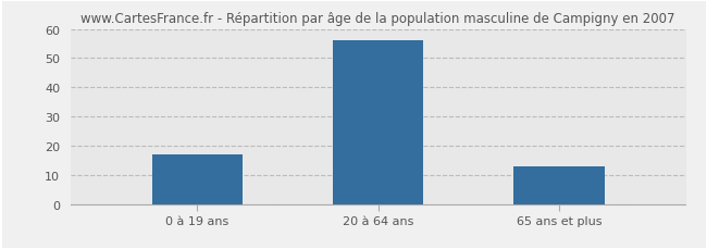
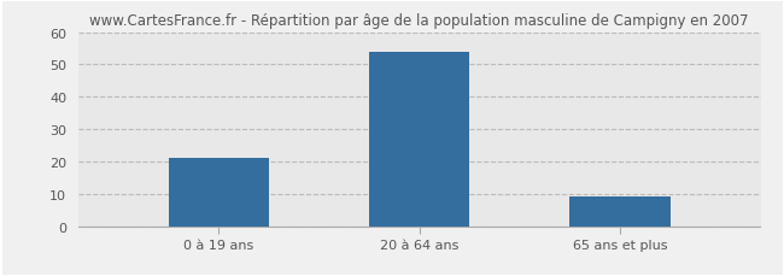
0 à 19 ans: 17 -> 21
20 à 64 ans: 56 -> 54
65 ans et plus: 13 -> 9
